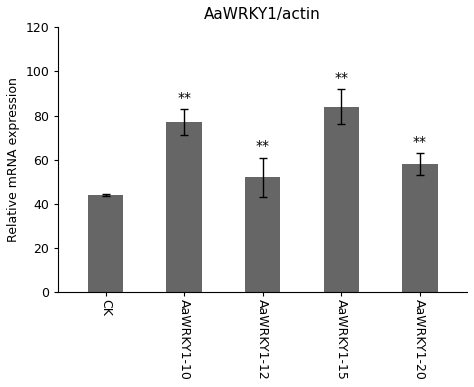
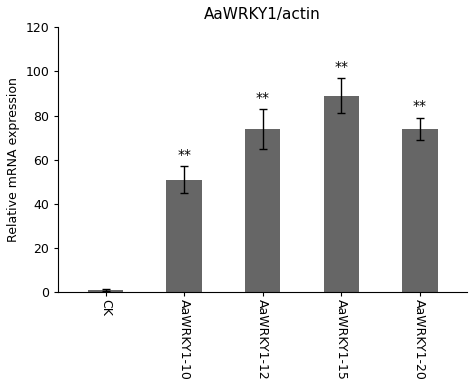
CK: 44 -> 1
AaWRKY1-10: 77 -> 51
AaWRKY1-12: 52 -> 74
AaWRKY1-15: 84 -> 89
AaWRKY1-20: 58 -> 74
